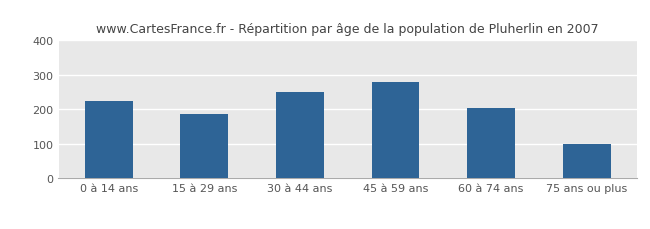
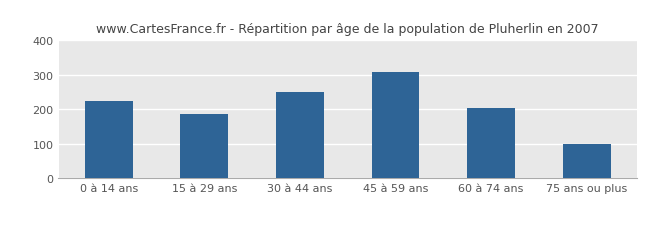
45 à 59 ans: 280 -> 308
